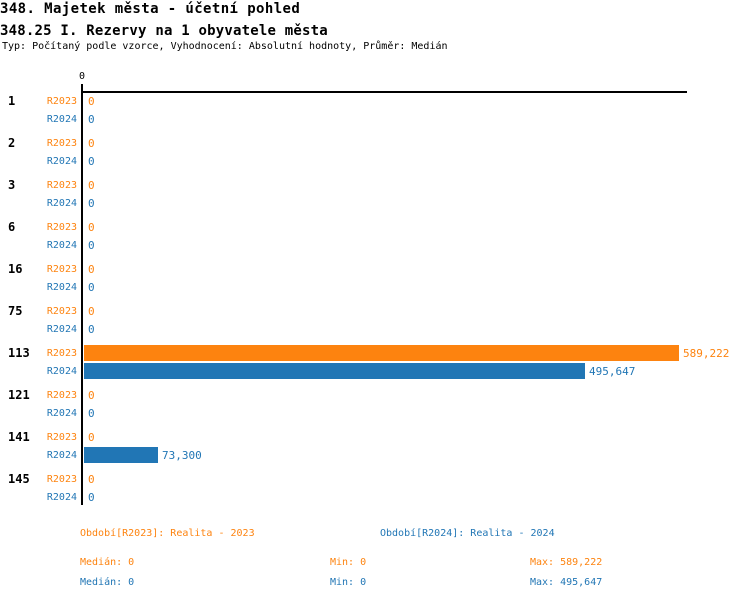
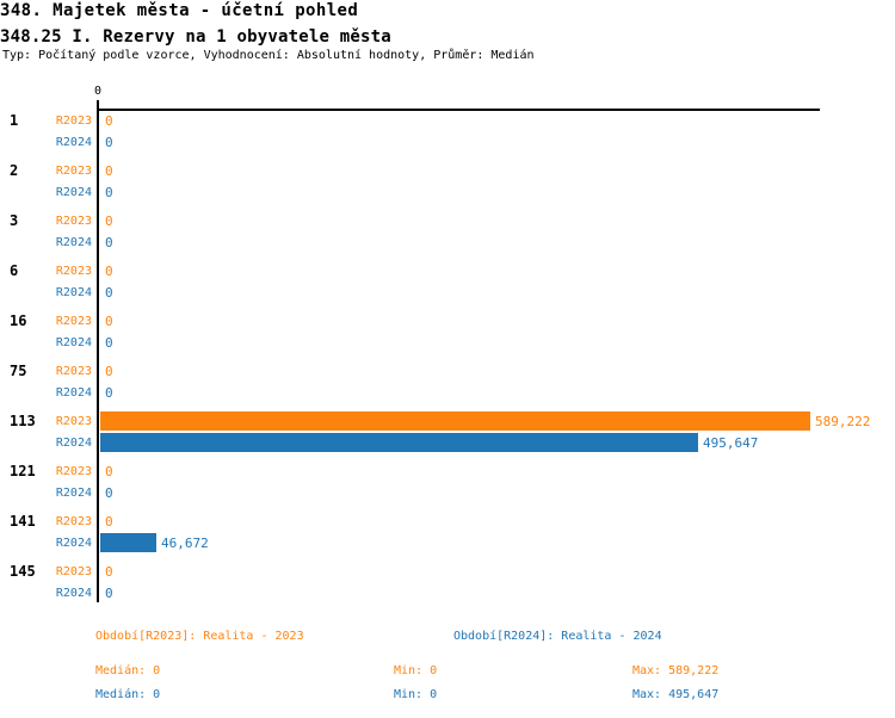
R2024/141: 73,300 -> 46,672
